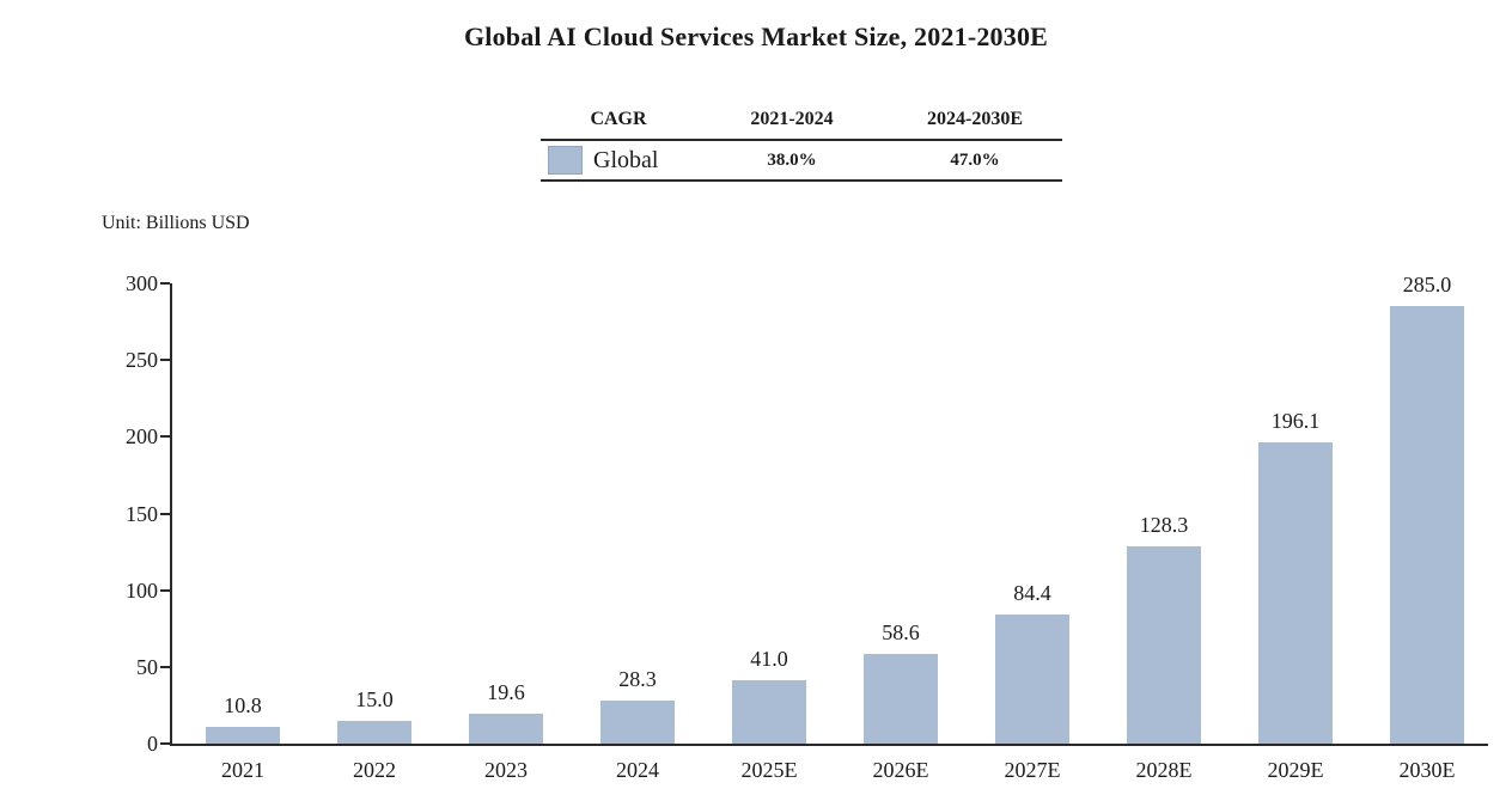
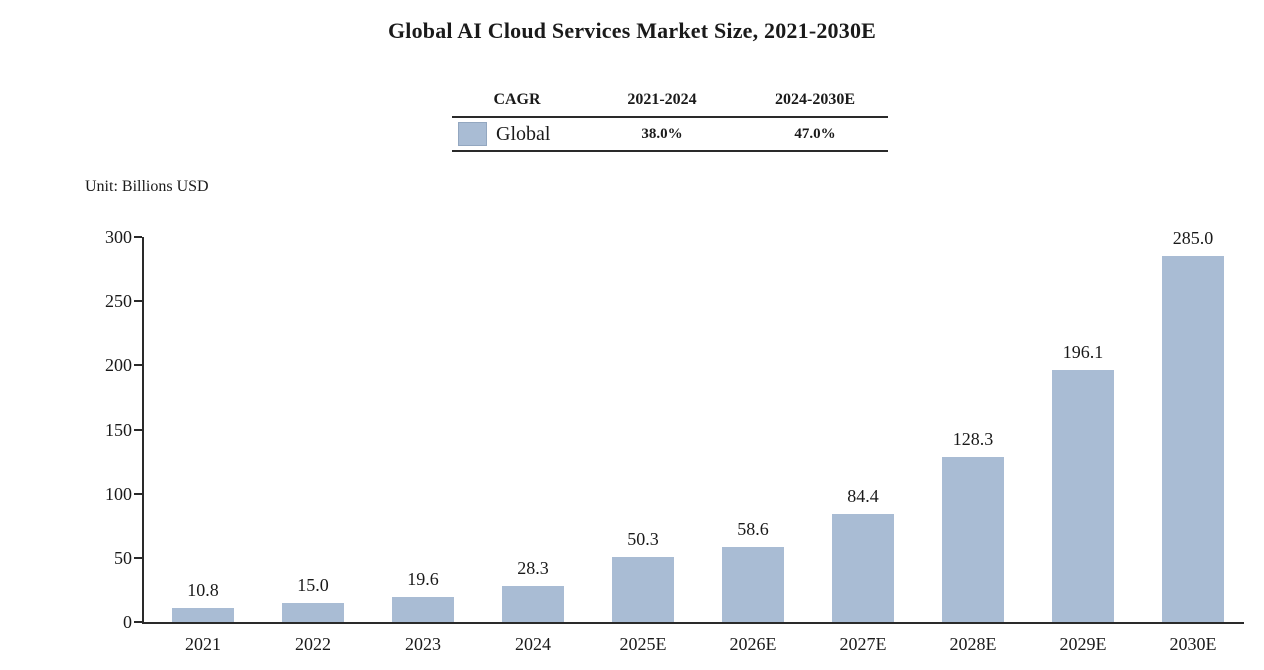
2025E: 41.0 -> 50.3
